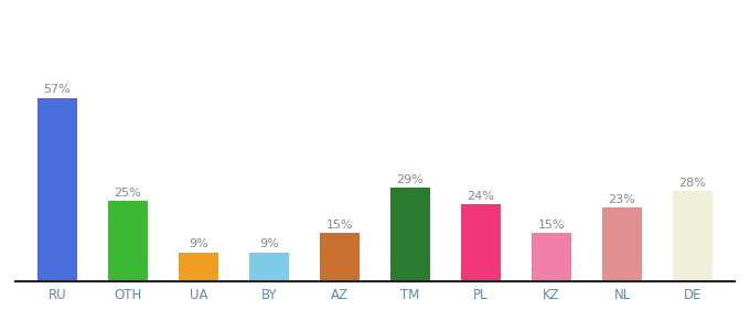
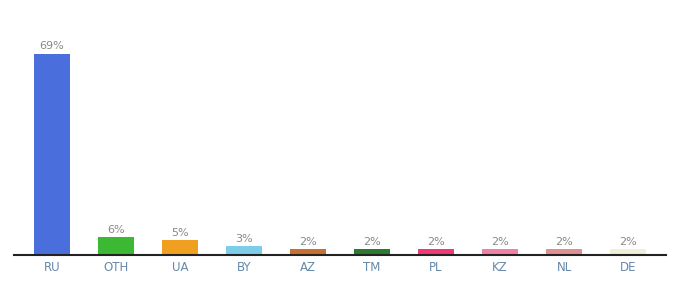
RU: 57% -> 69%
OTH: 25% -> 6%
UA: 9% -> 5%
BY: 9% -> 3%
AZ: 15% -> 2%
TM: 29% -> 2%
PL: 24% -> 2%
KZ: 15% -> 2%
NL: 23% -> 2%
DE: 28% -> 2%
